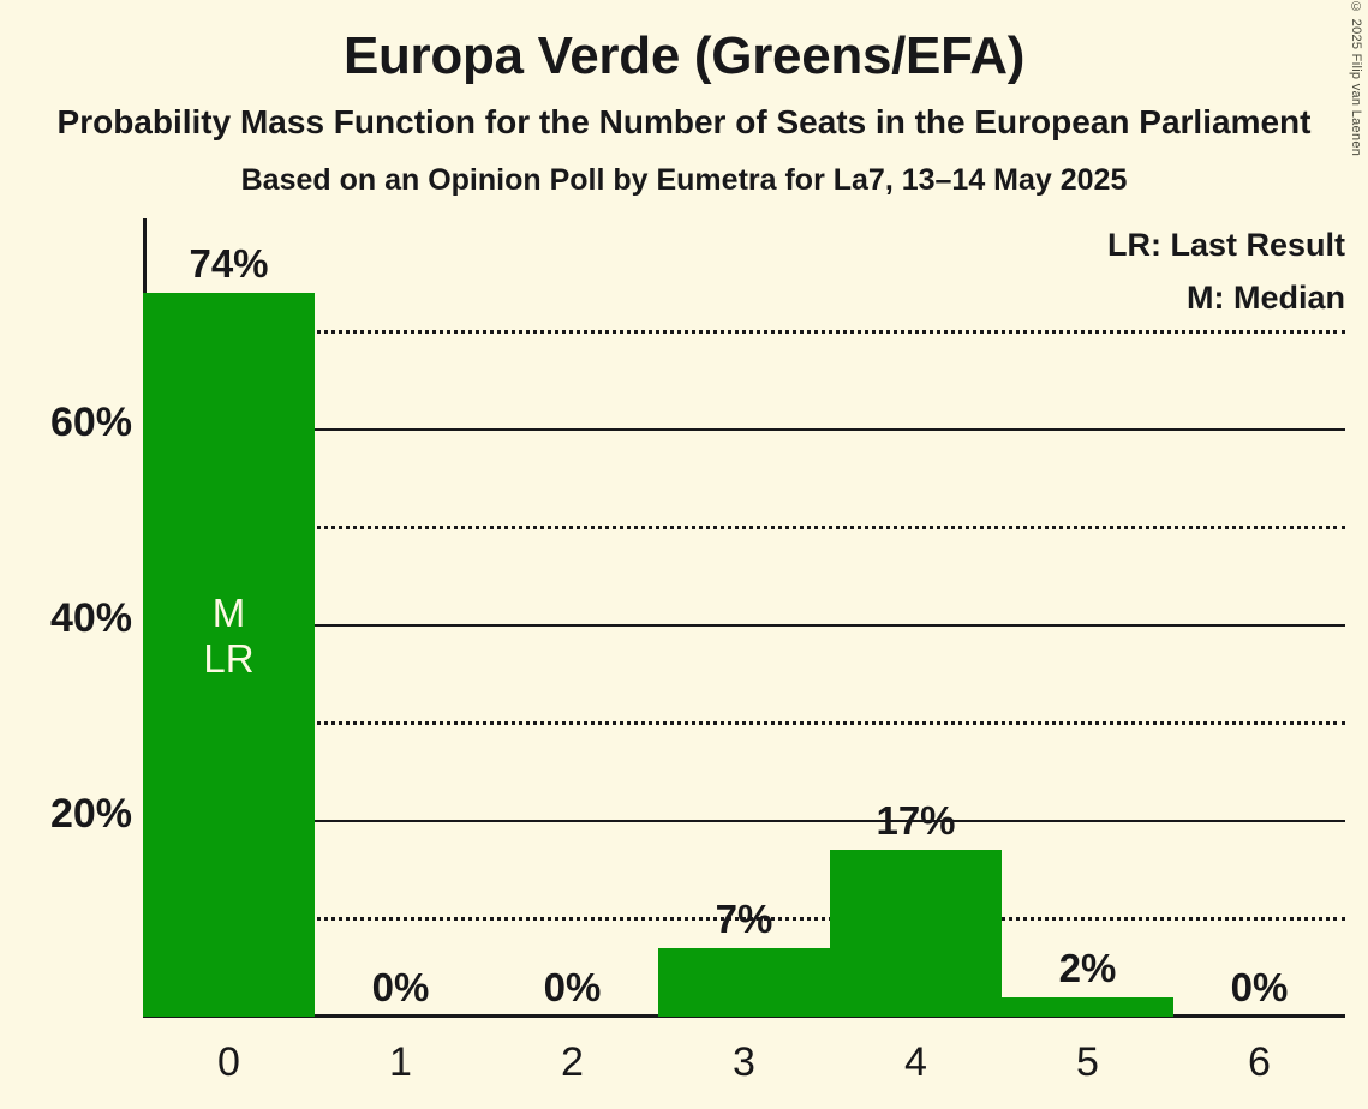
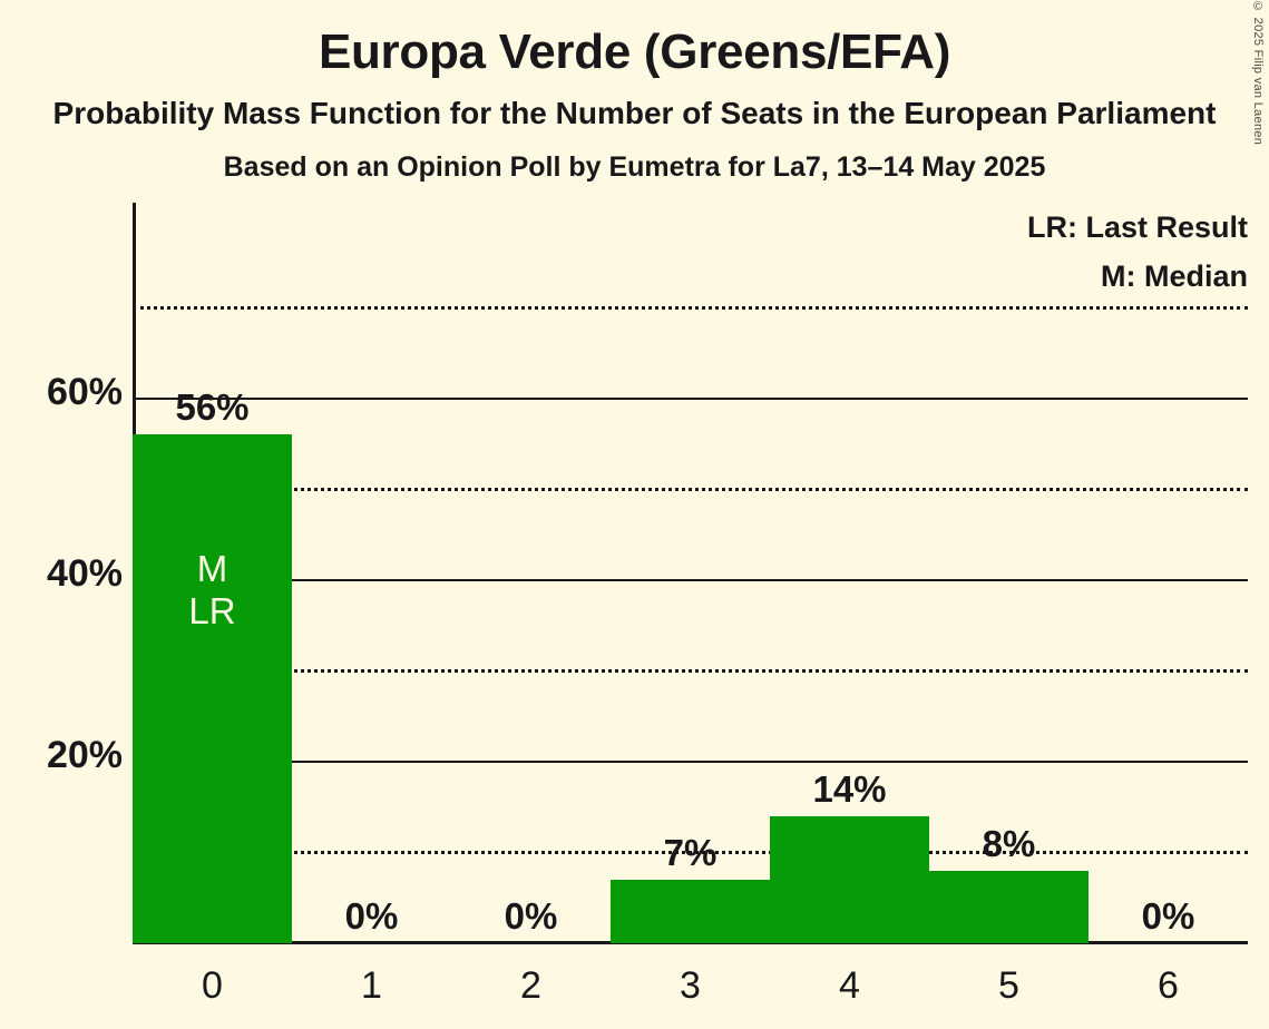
0: 74% -> 56%
4: 17% -> 14%
5: 2% -> 8%
